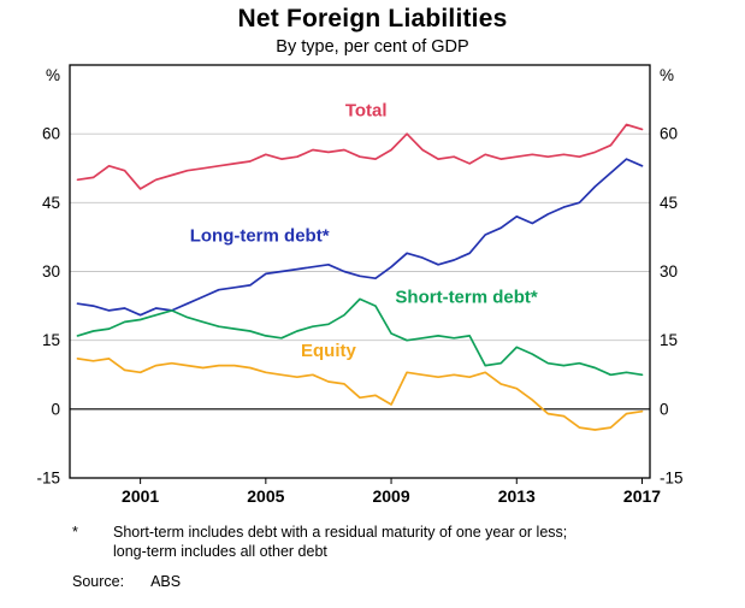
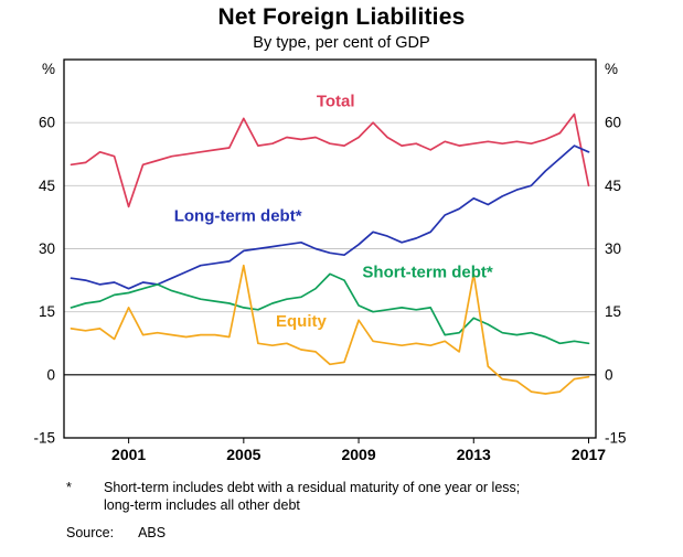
Total/2001: 48 -> 40
Equity/2001: 8 -> 16
Total/2005: 56 -> 61
Equity/2005: 8 -> 26
Equity/2009: 1 -> 13
Equity/2013: 4 -> 24
Total/2017: 61 -> 45
